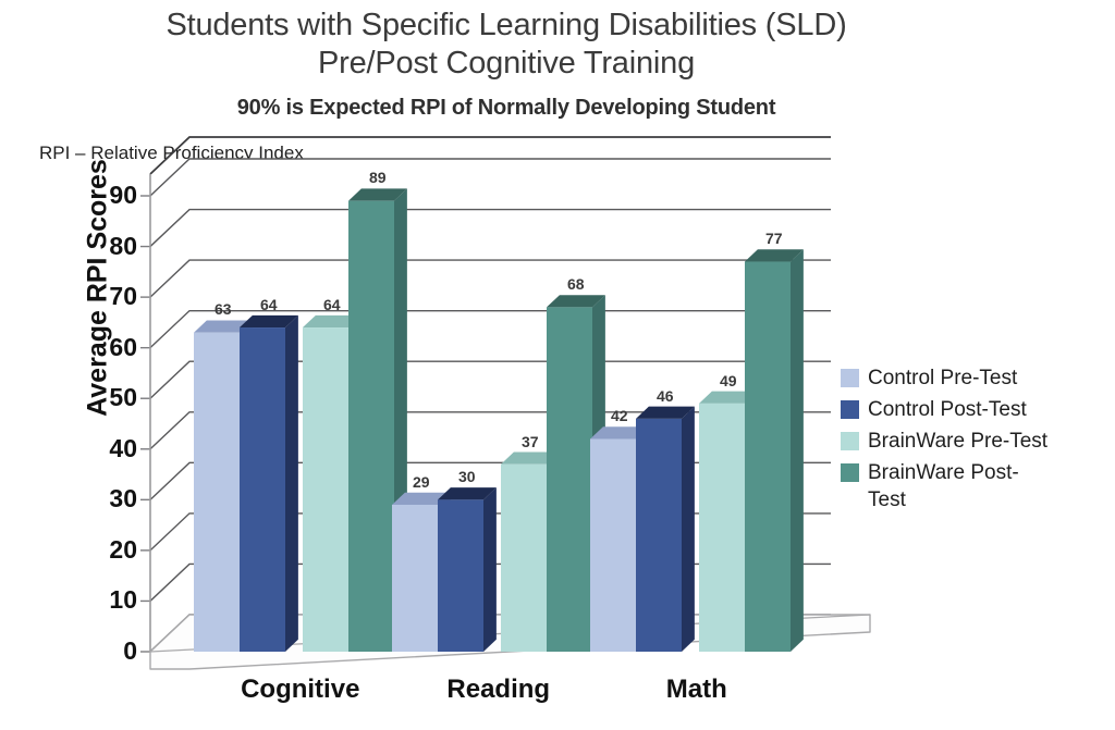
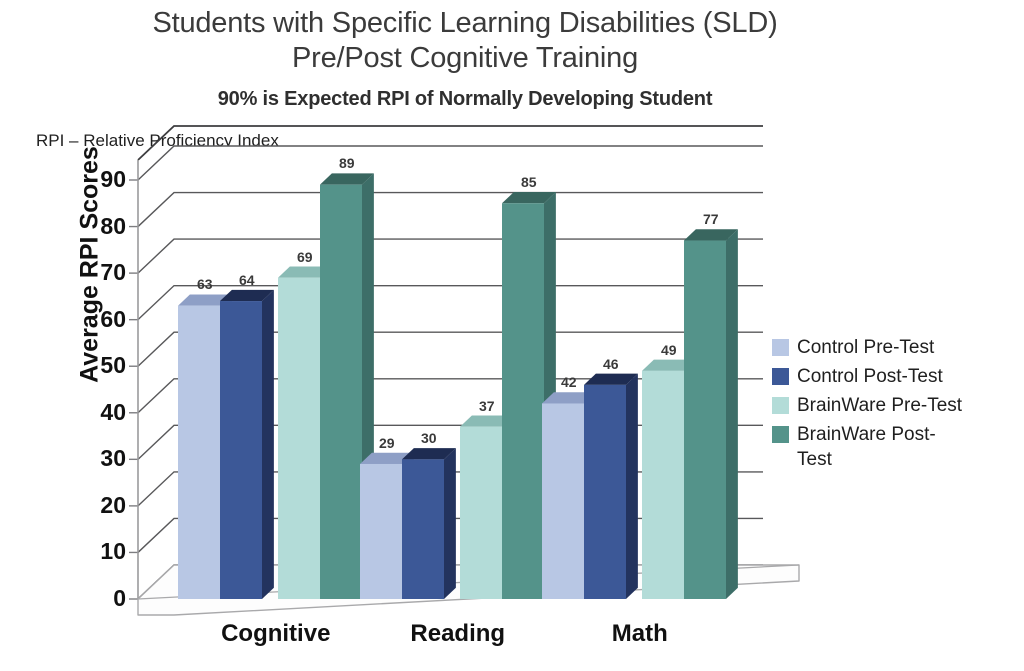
BrainWare Pre-Test/Cognitive: 64 -> 69
BrainWare Post-Test/Reading: 68 -> 85
